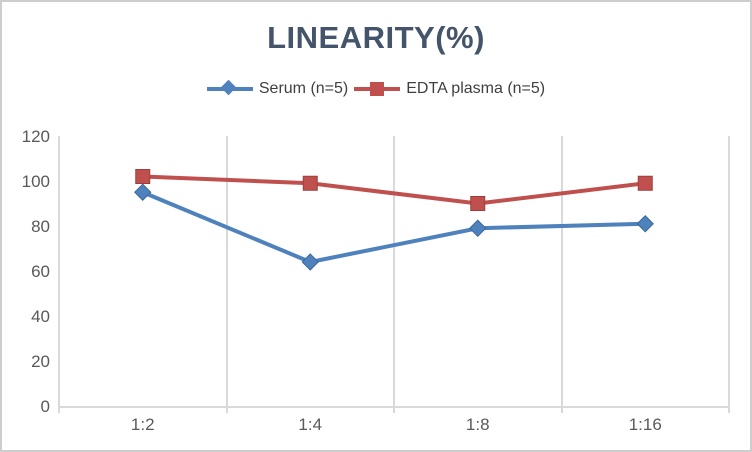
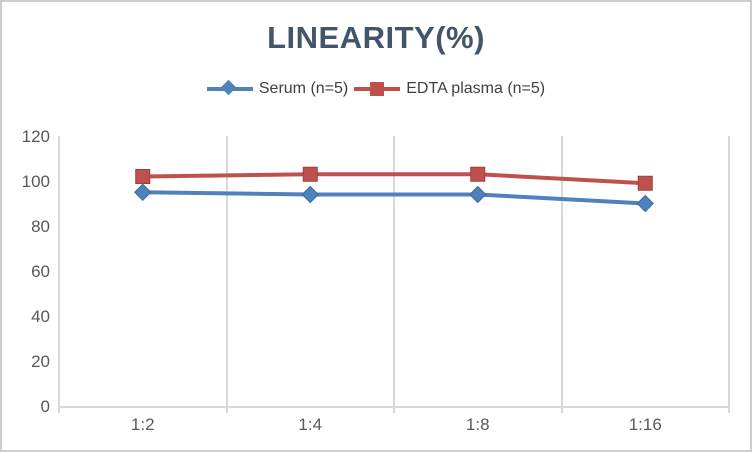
Serum (n=5)/1:4: 64 -> 94
EDTA plasma (n=5)/1:4: 99 -> 103
Serum (n=5)/1:8: 79 -> 94
EDTA plasma (n=5)/1:8: 90 -> 103
Serum (n=5)/1:16: 81 -> 90
